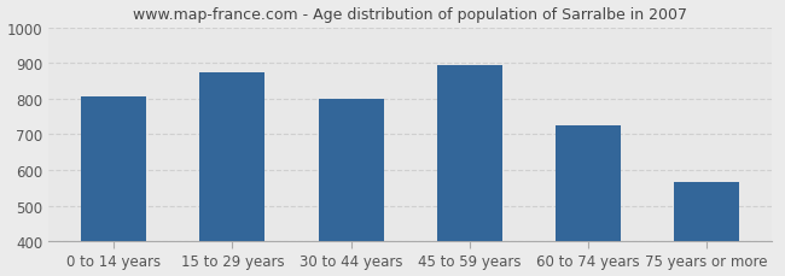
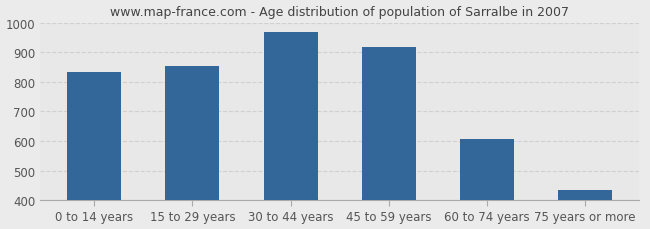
0 to 14 years: 805 -> 835
15 to 29 years: 875 -> 855
30 to 44 years: 800 -> 970
45 to 59 years: 895 -> 920
60 to 74 years: 725 -> 608
75 years or more: 565 -> 435
